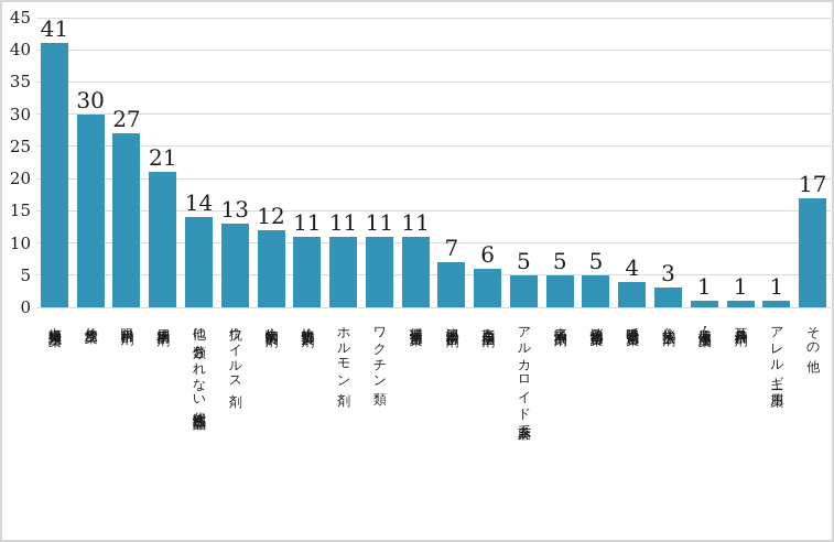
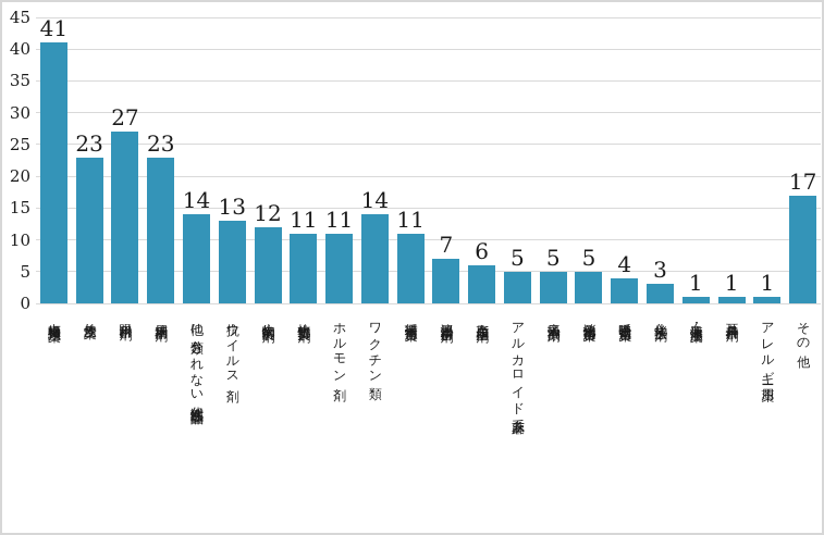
外皮用薬: 30 -> 23
糖尿病用剤: 21 -> 23
ワクチン類: 11 -> 14
